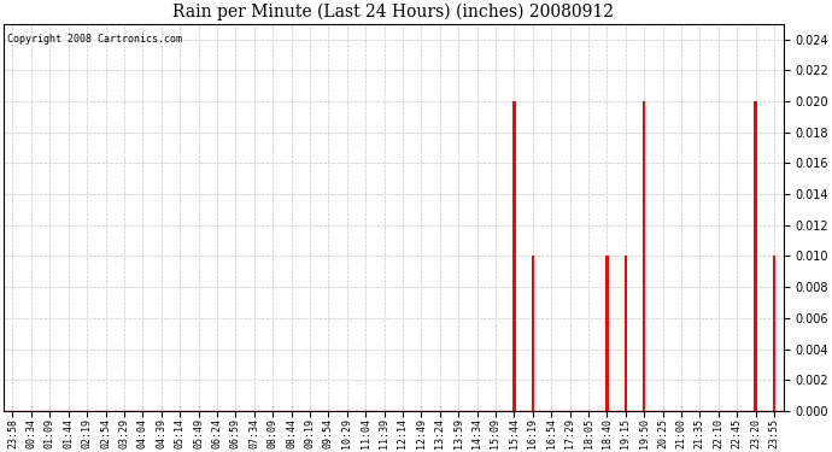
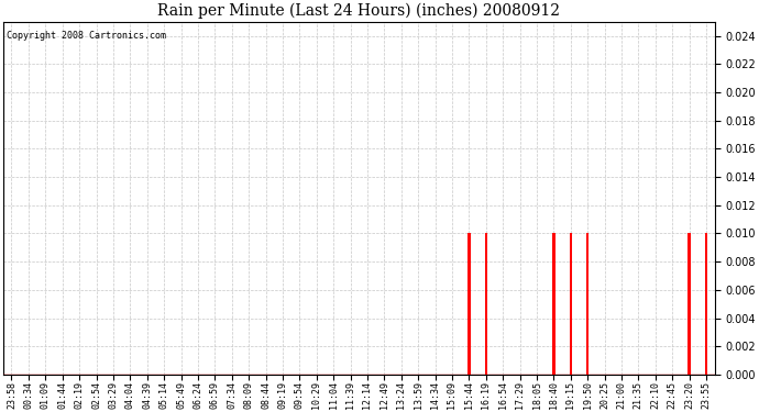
15:44: 0.02 -> 0.01
19:50: 0.02 -> 0.01
23:20: 0.02 -> 0.01
